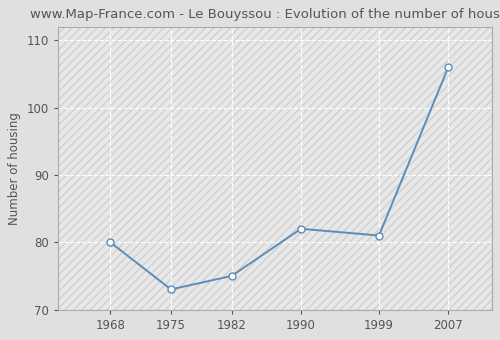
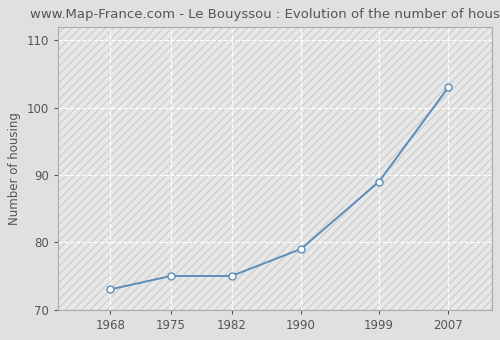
1968: 80 -> 73
1975: 73 -> 75
1990: 82 -> 79
1999: 81 -> 89
2007: 106 -> 103
